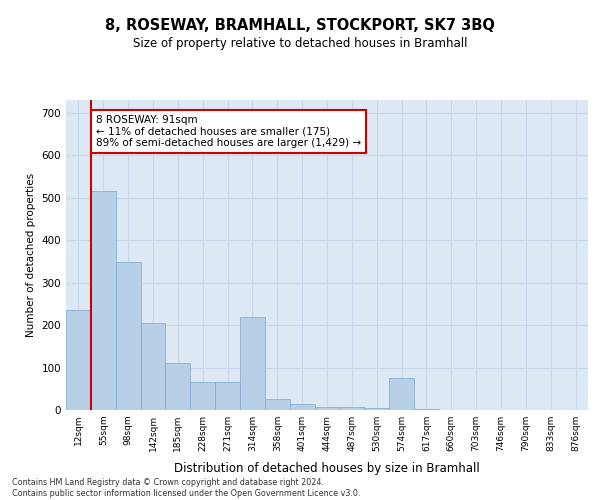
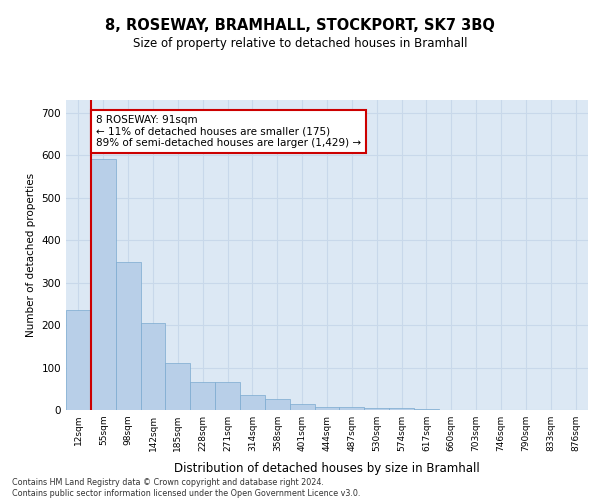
55sqm: 515 -> 590
314sqm: 220 -> 35
574sqm: 75 -> 5
